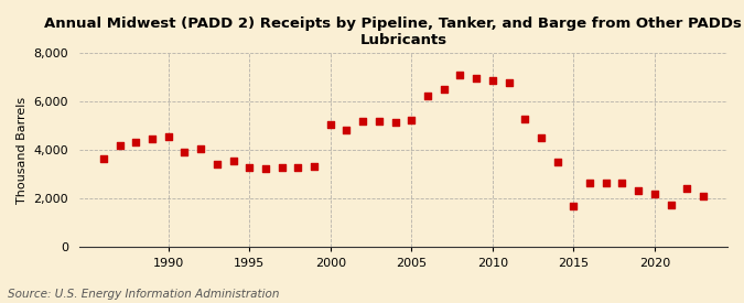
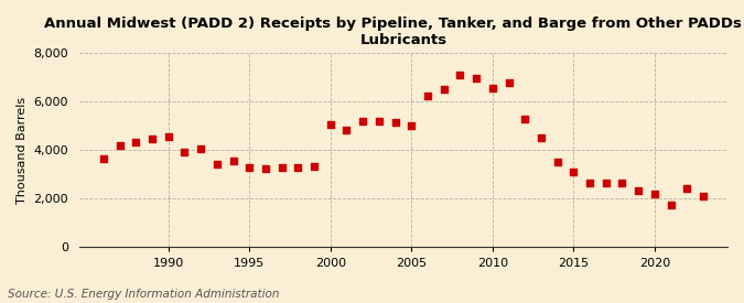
2005: 5,250 -> 5,000
2010: 6,900 -> 6,550
2015: 1,700 -> 3,100
